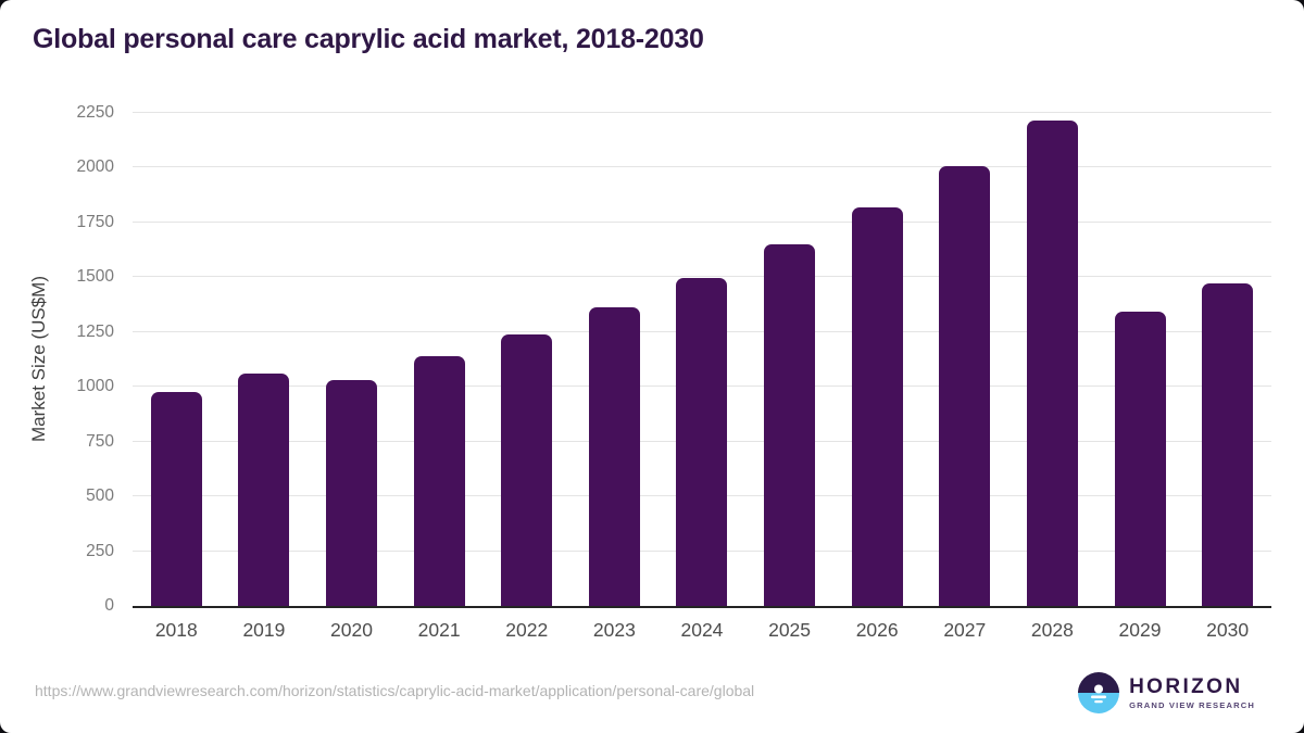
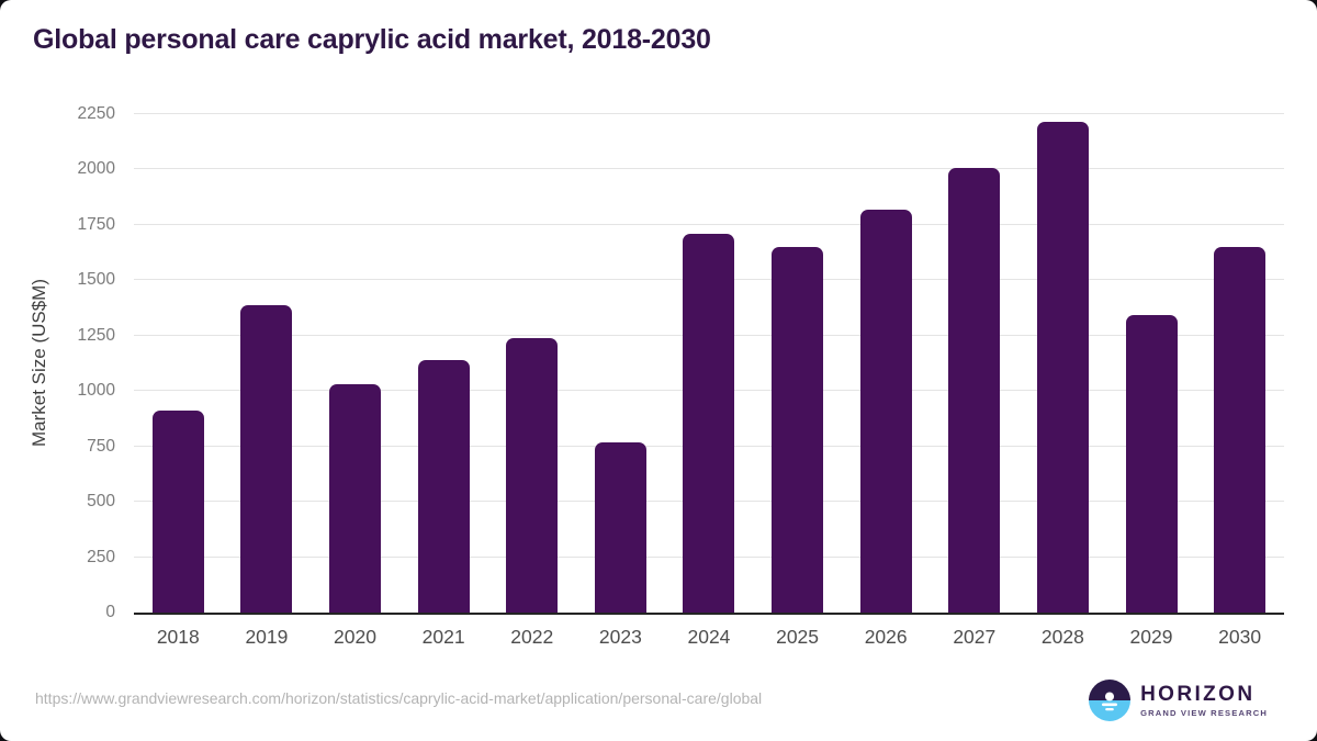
2018: 980 -> 910
2019: 1060 -> 1390
2023: 1360 -> 770
2024: 1500 -> 1710
2030: 1470 -> 1650
